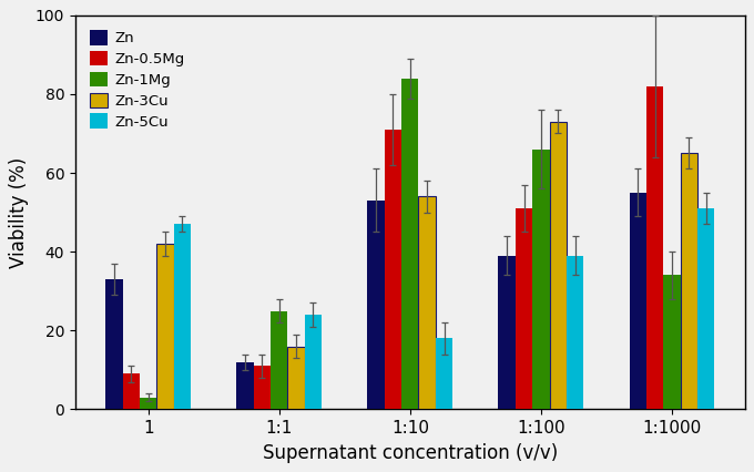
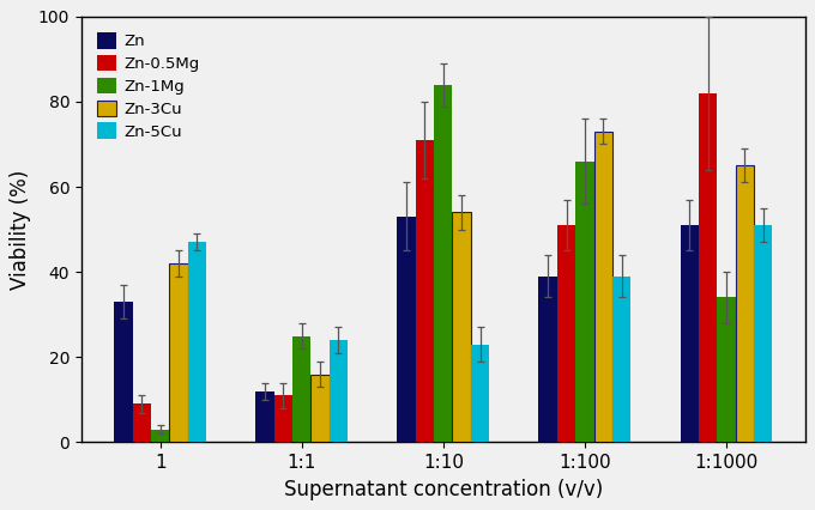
Zn-5Cu/1:10: 18 -> 23
Zn/1:1000: 55 -> 51
